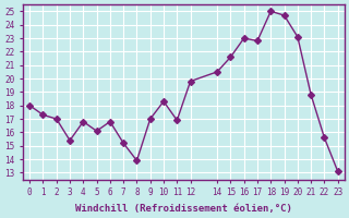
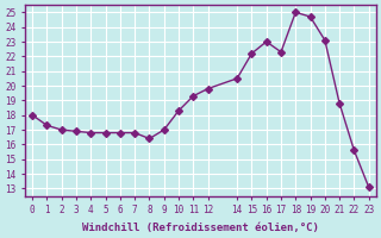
3: 15.4 -> 16.9
5: 16.1 -> 16.8
7: 15.2 -> 16.8
8: 13.9 -> 16.4
11: 16.9 -> 19.3
15: 21.6 -> 22.2
17: 22.8 -> 22.3
